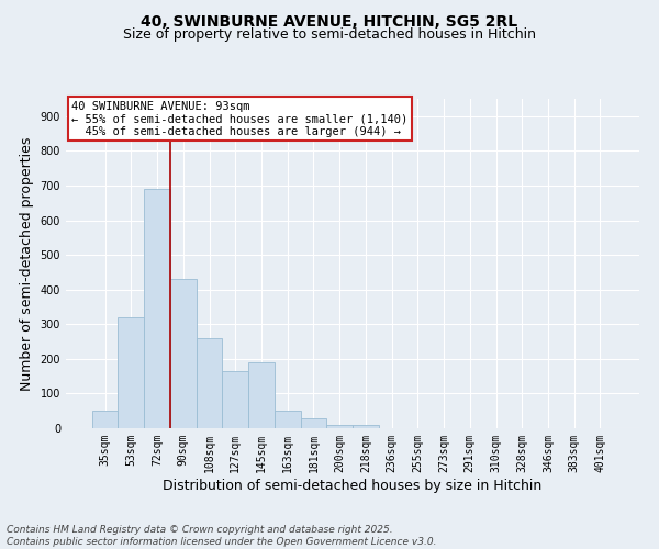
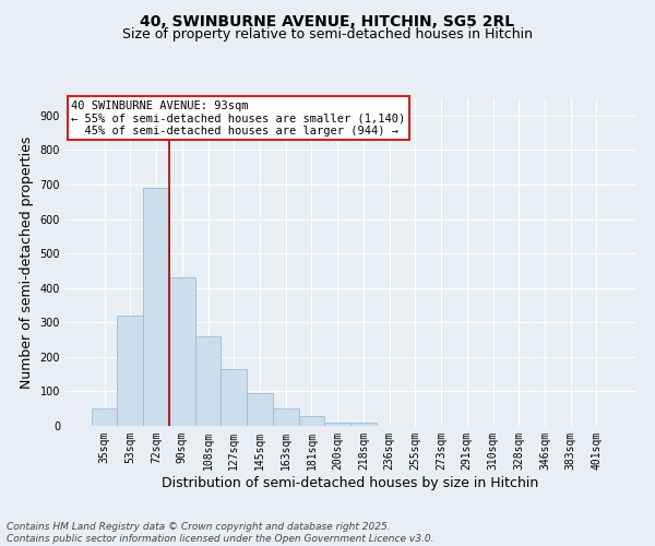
145sqm: 190 -> 95
